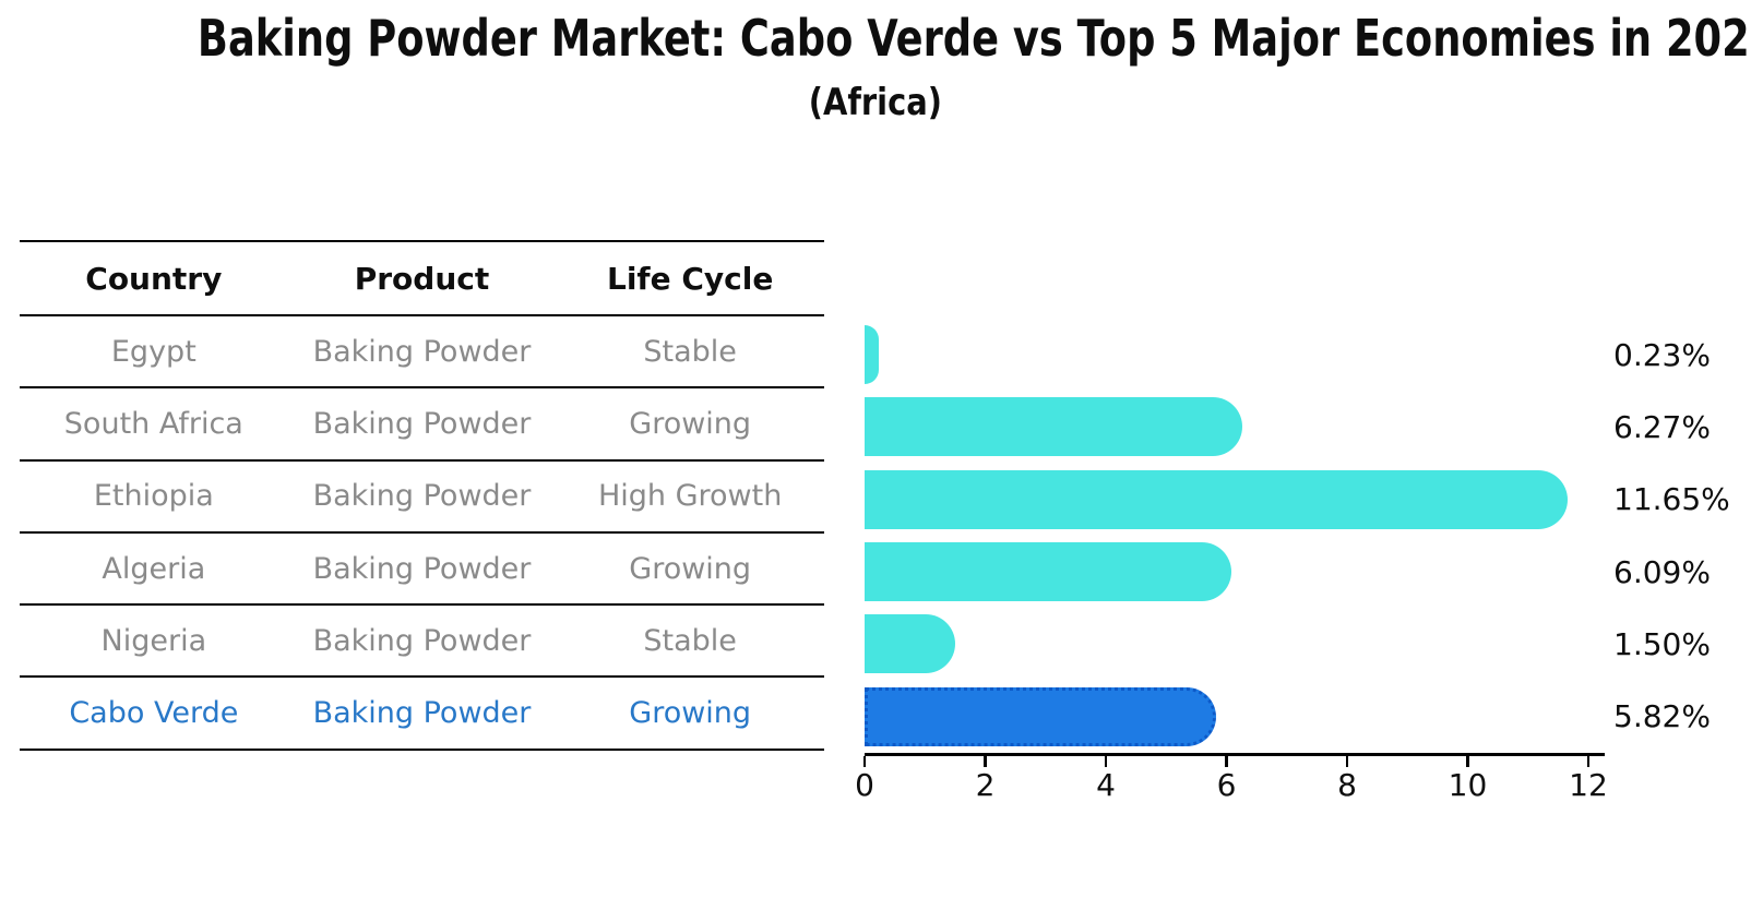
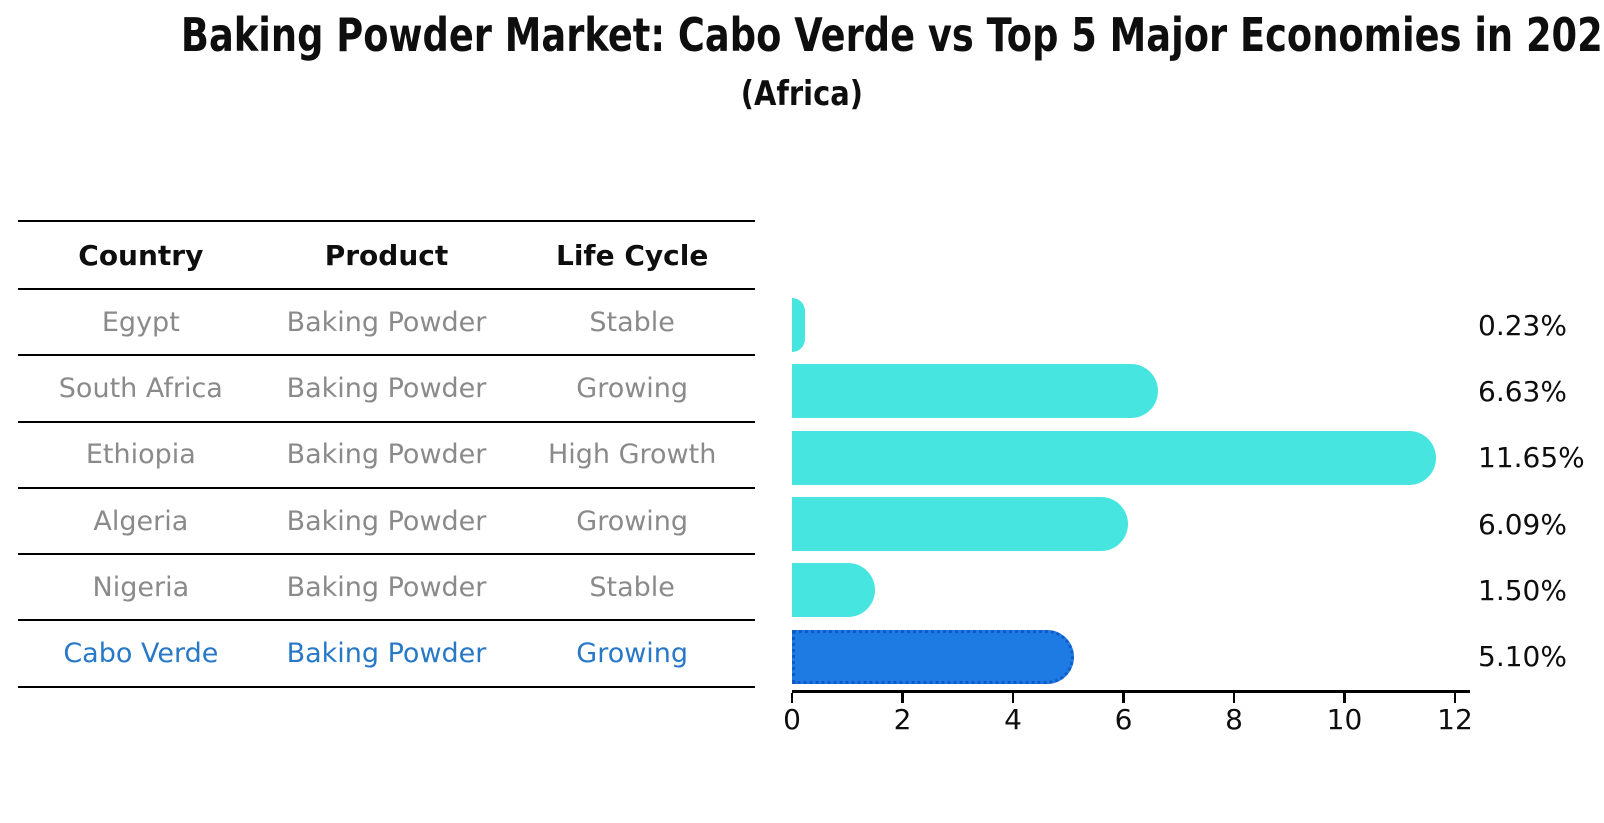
South Africa: 6.27% -> 6.63%
Cabo Verde: 5.82% -> 5.10%
